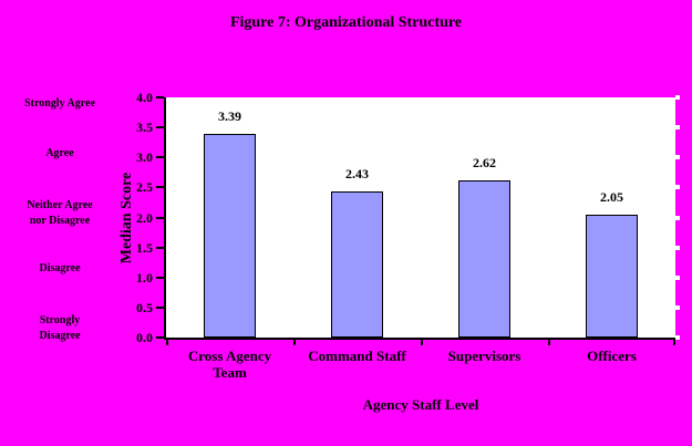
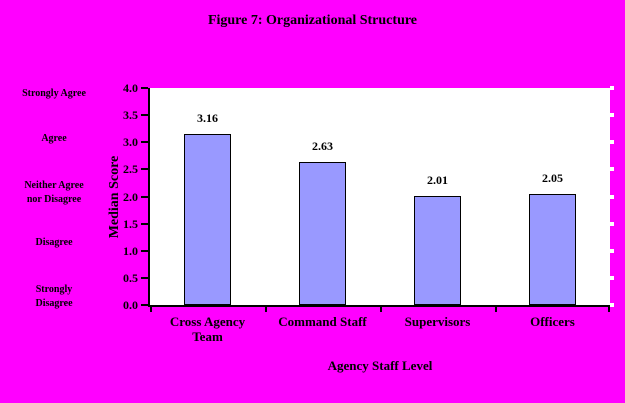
Cross Agency Team: 3.39 -> 3.16
Command Staff: 2.43 -> 2.63
Supervisors: 2.62 -> 2.01
